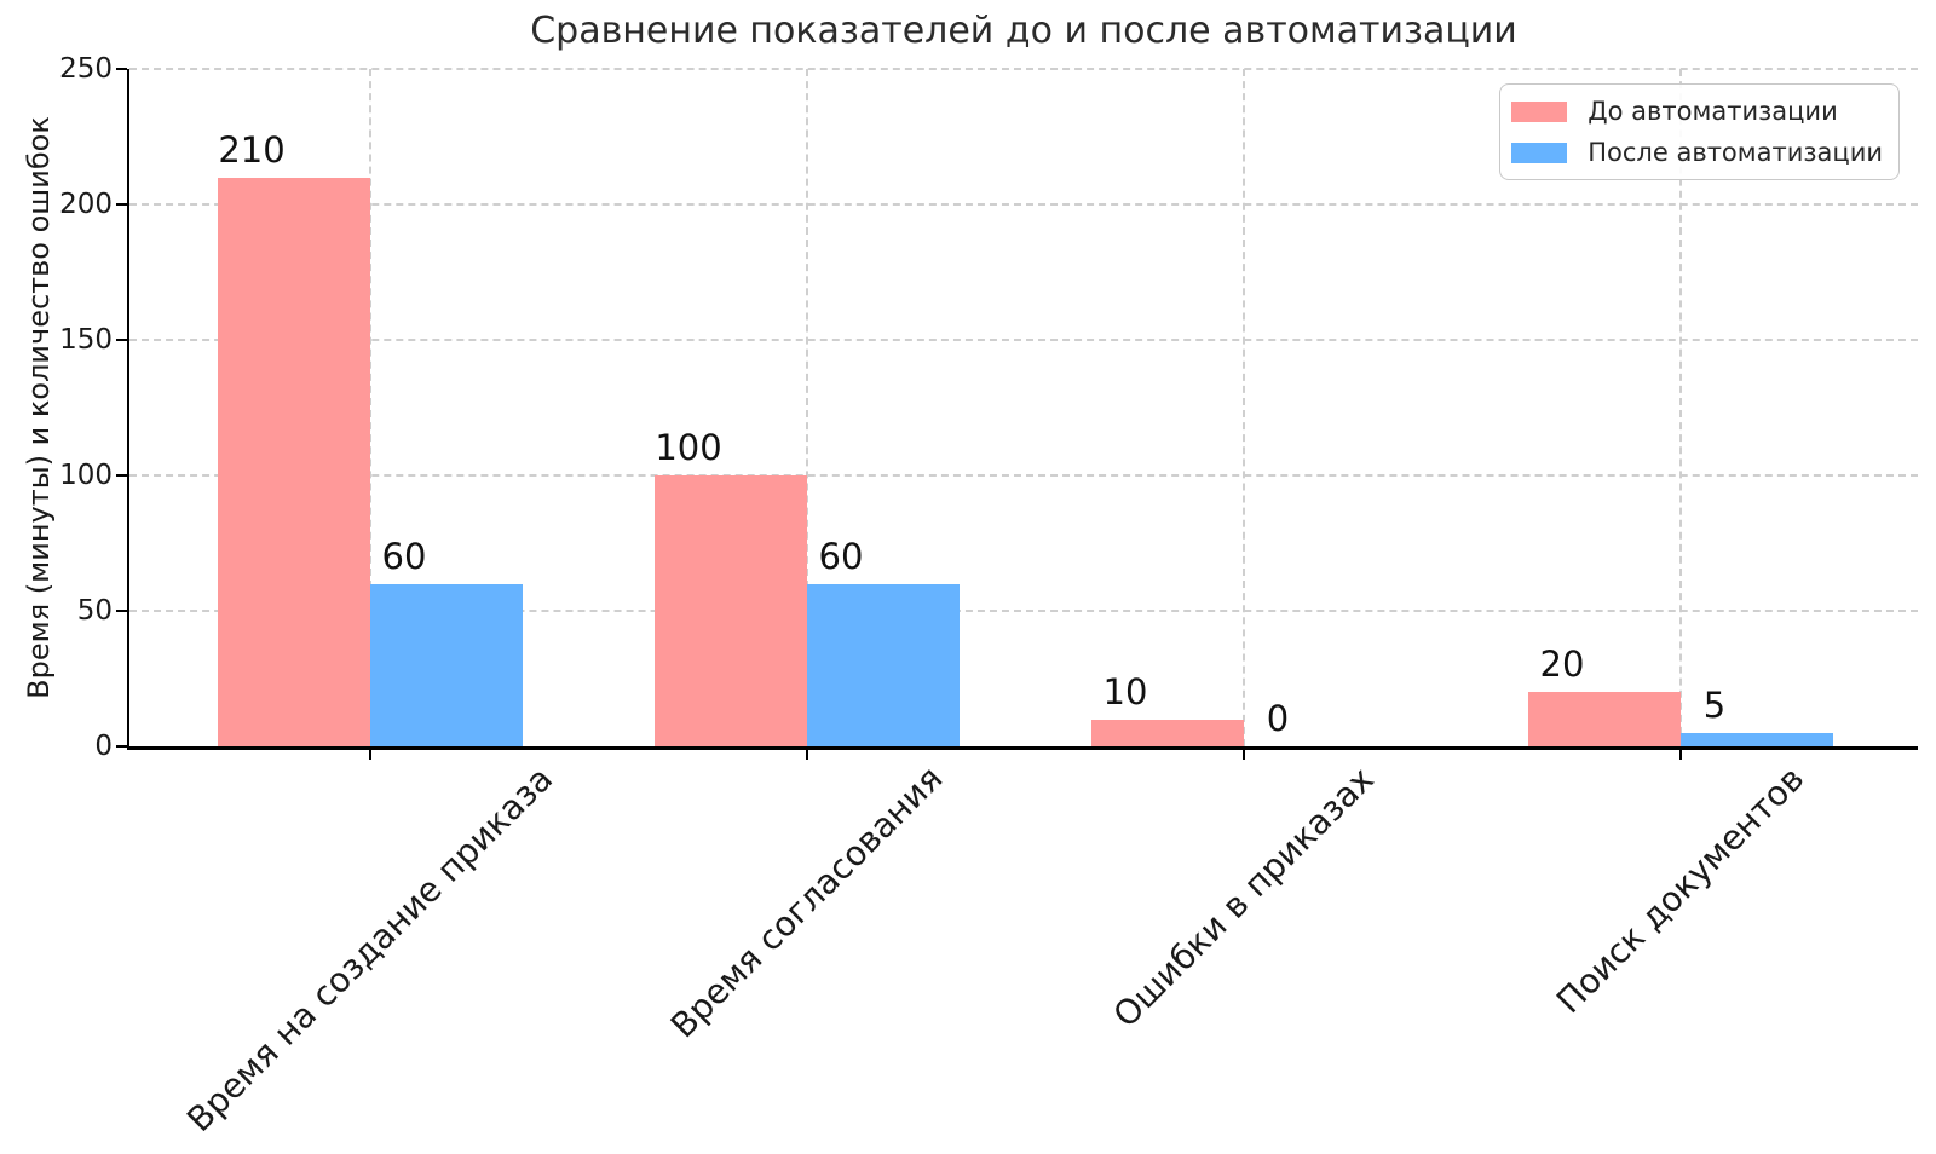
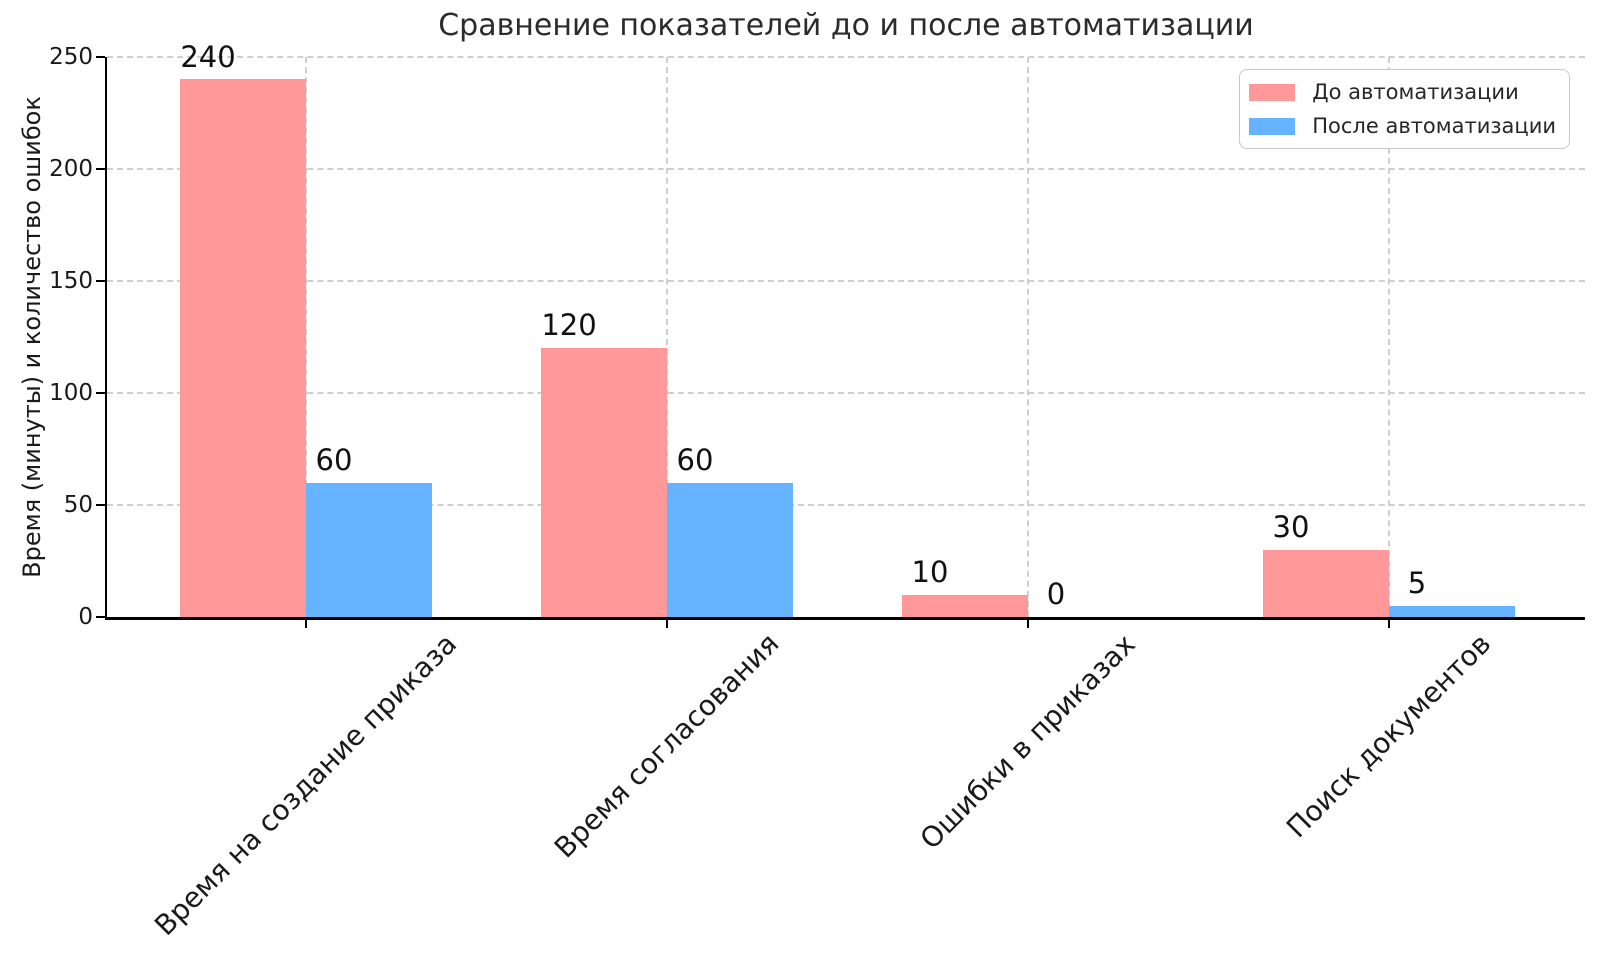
До автоматизации/Время на создание приказа: 210 -> 240
До автоматизации/Время согласования: 100 -> 120
До автоматизации/Поиск документов: 20 -> 30
